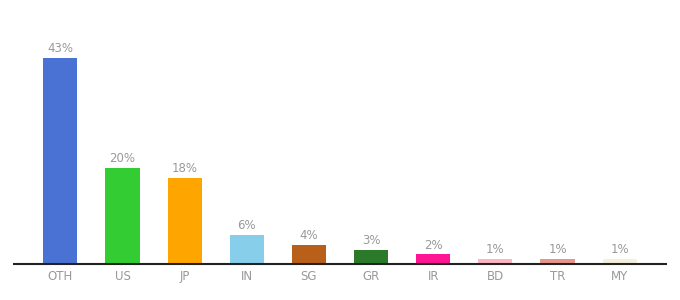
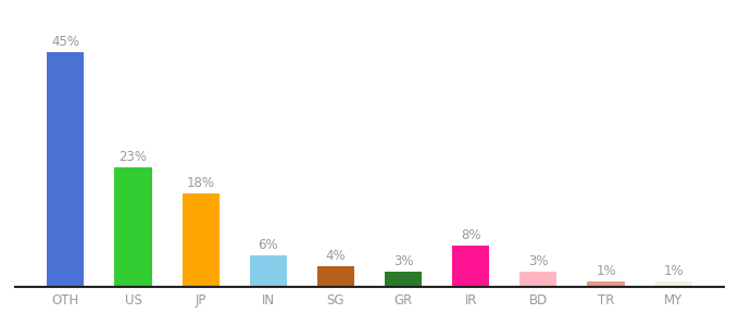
OTH: 43% -> 45%
US: 20% -> 23%
IR: 2% -> 8%
BD: 1% -> 3%
